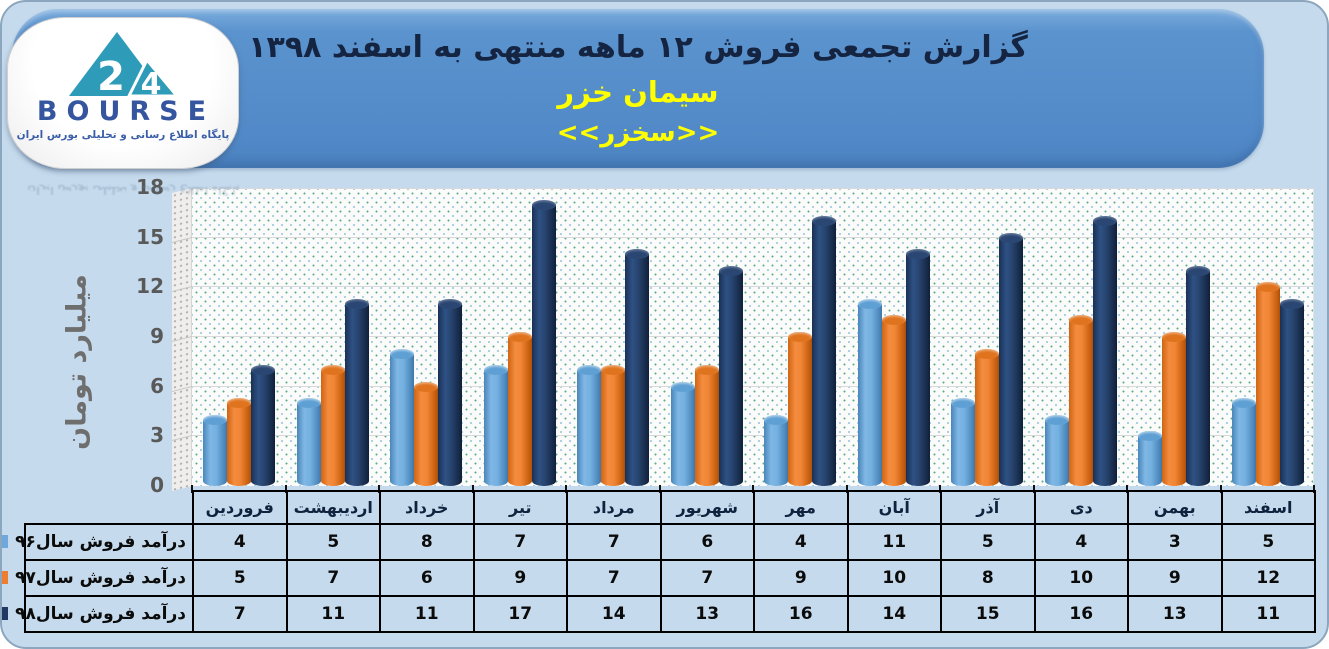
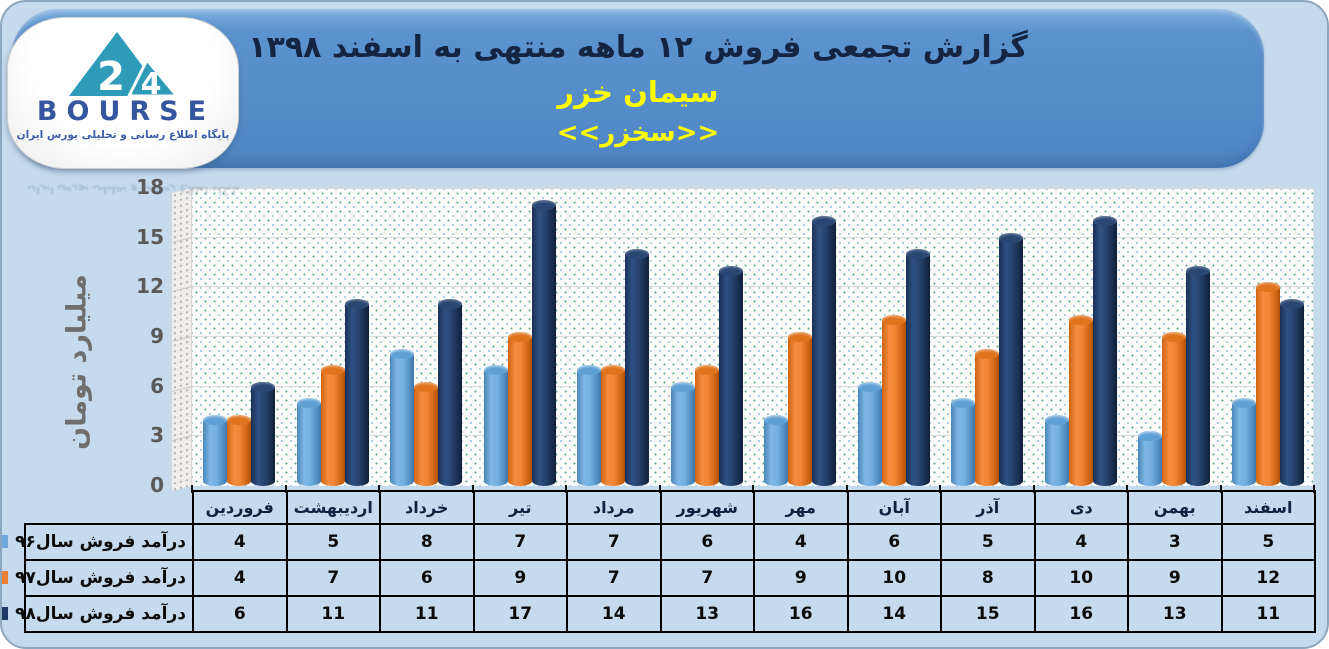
درآمد فروش سال۹۷/فروردین: 5 -> 4
درآمد فروش سال۹۸/فروردین: 7 -> 6
درآمد فروش سال۹۶/آبان: 11 -> 6
